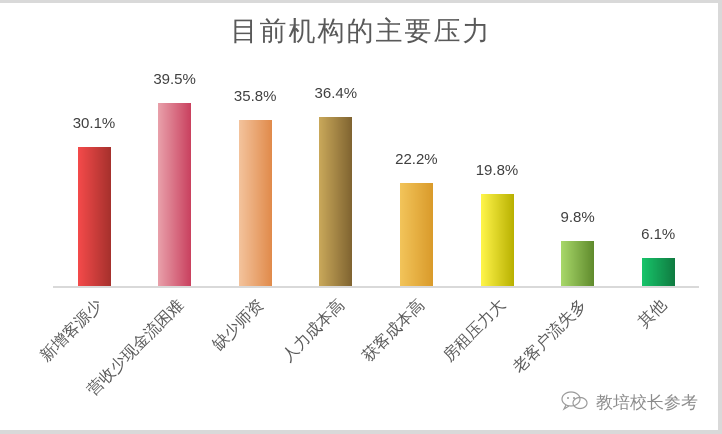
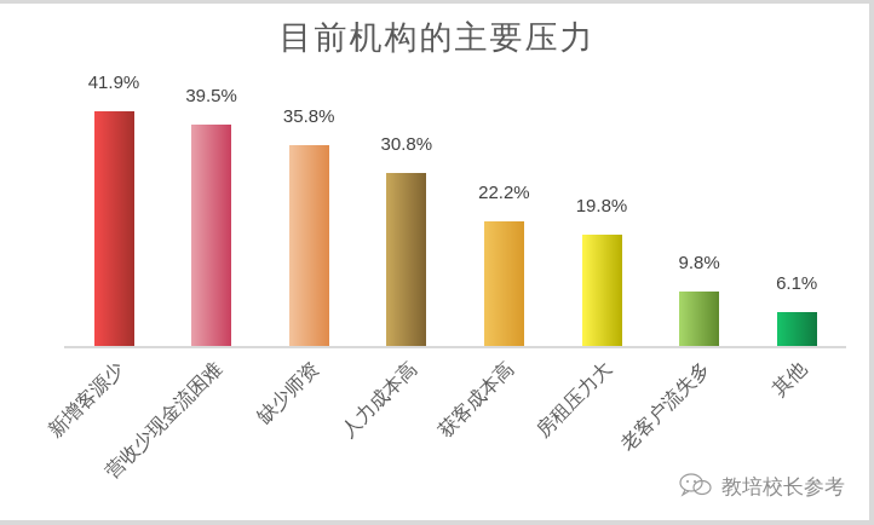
新增客源少: 30.1% -> 41.9%
人力成本高: 36.4% -> 30.8%
